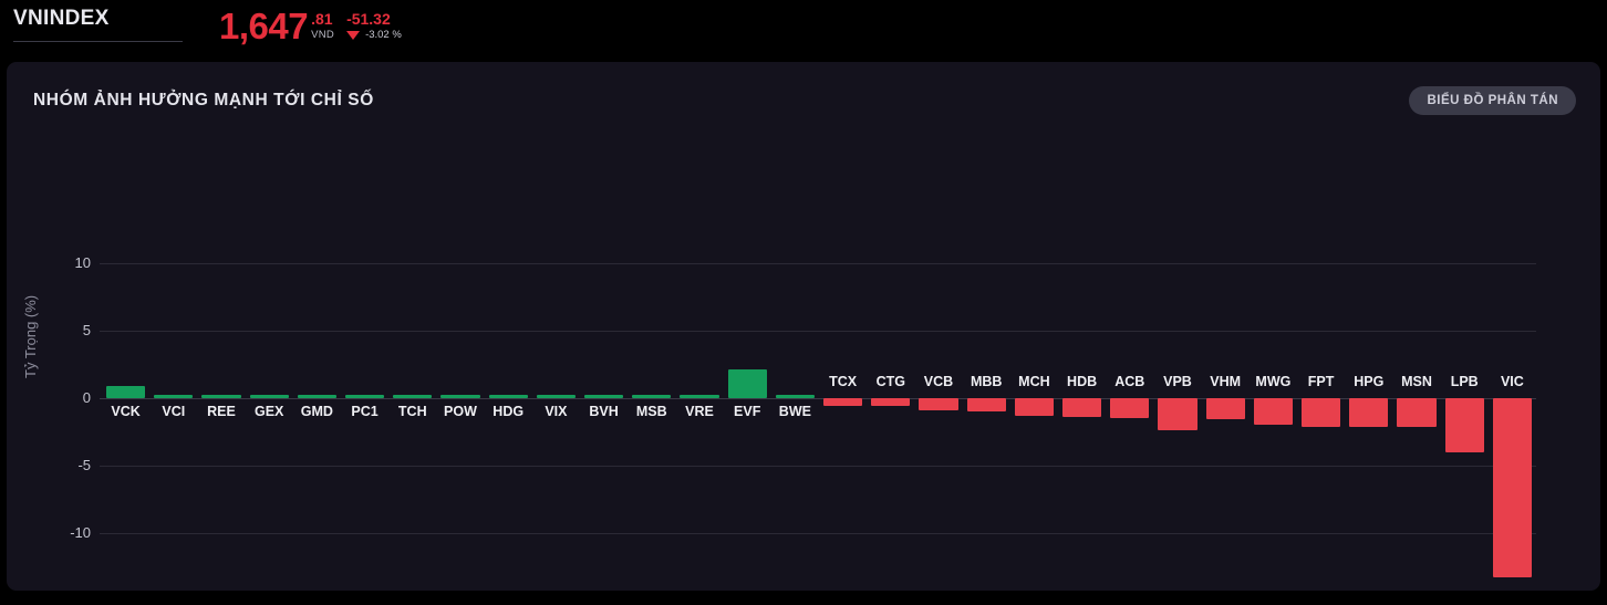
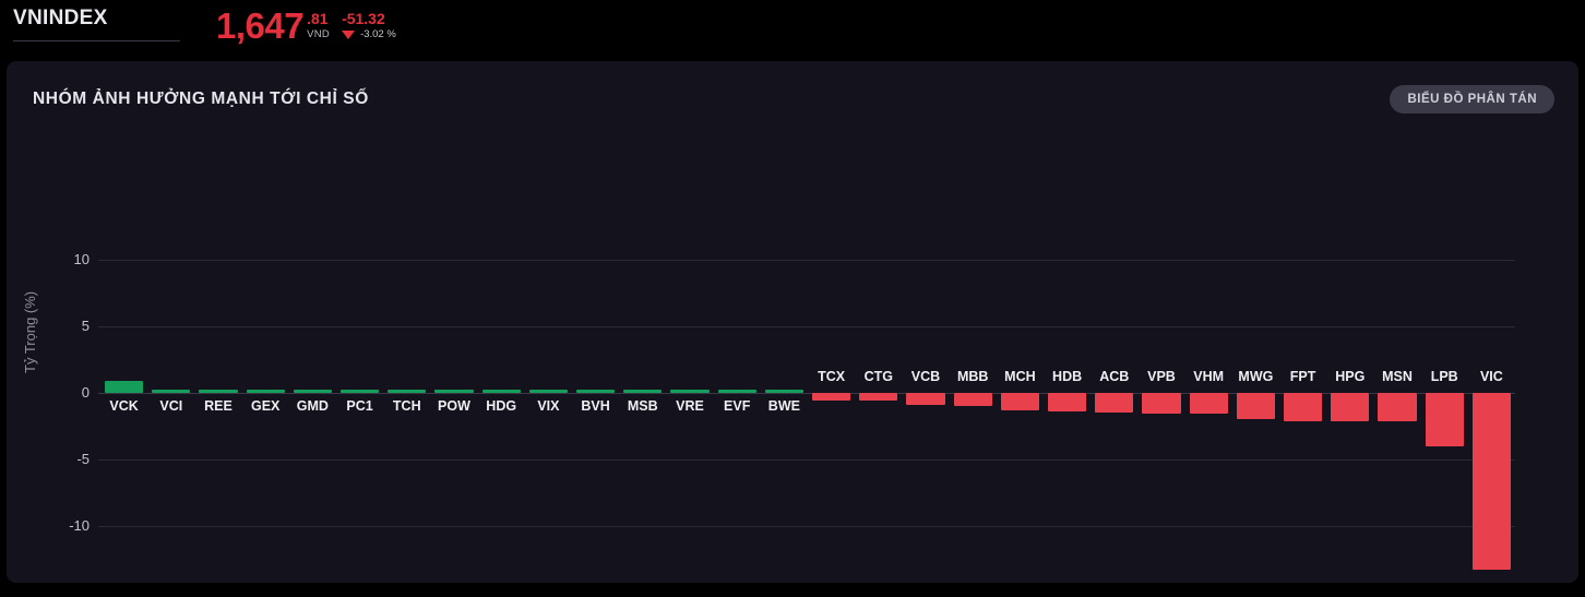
EVF: 2.1 -> 0.1
VPB: -2.4 -> -1.6
